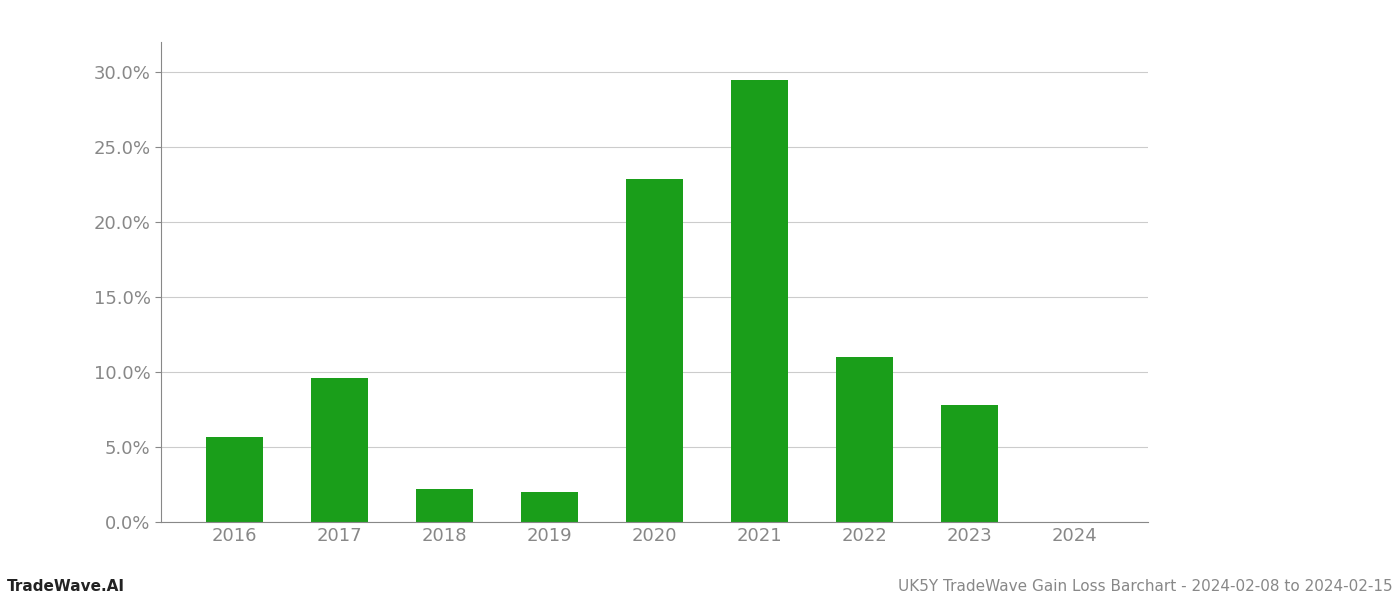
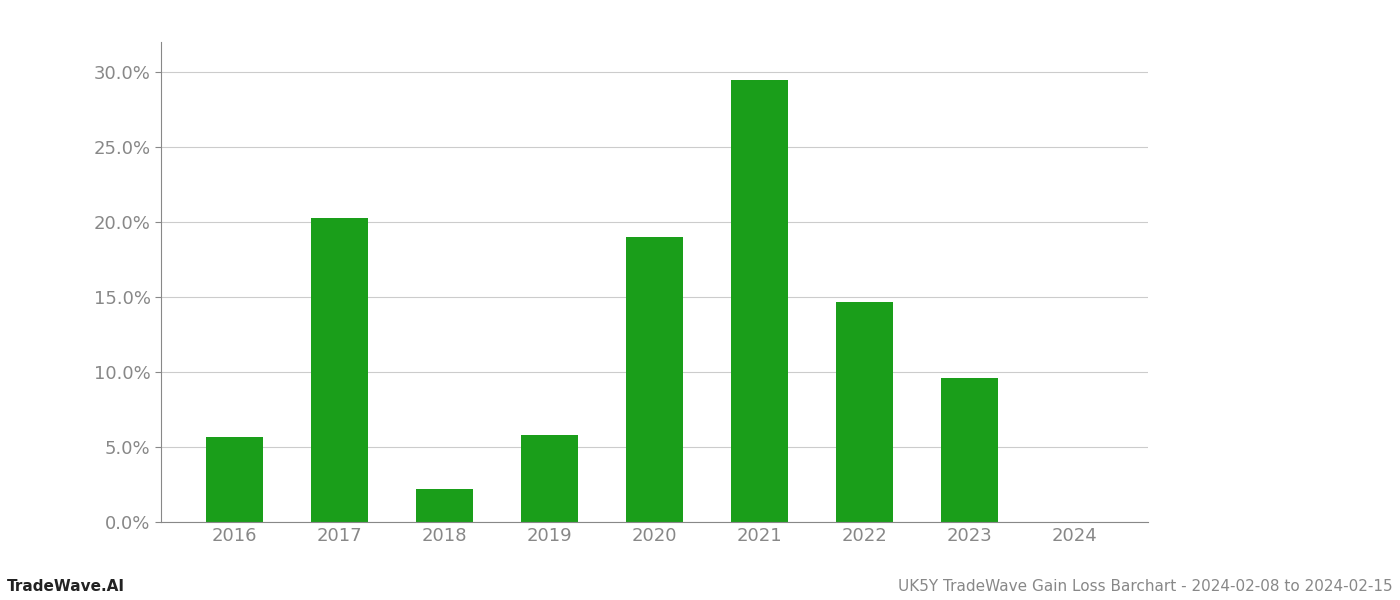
2017: 9.6% -> 20.3%
2019: 2.0% -> 5.8%
2020: 22.9% -> 19.0%
2022: 11.0% -> 14.7%
2023: 7.8% -> 9.6%
